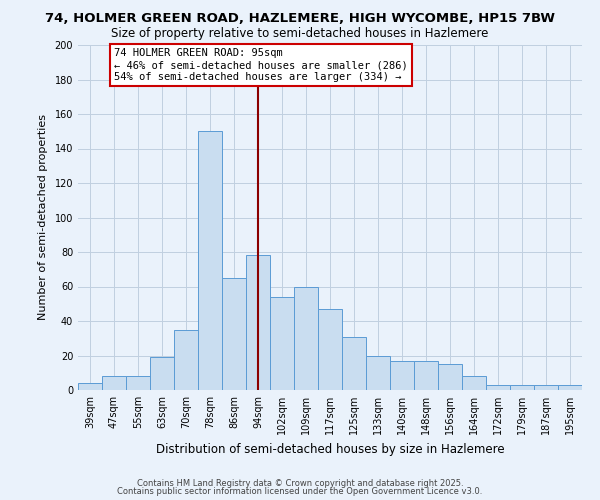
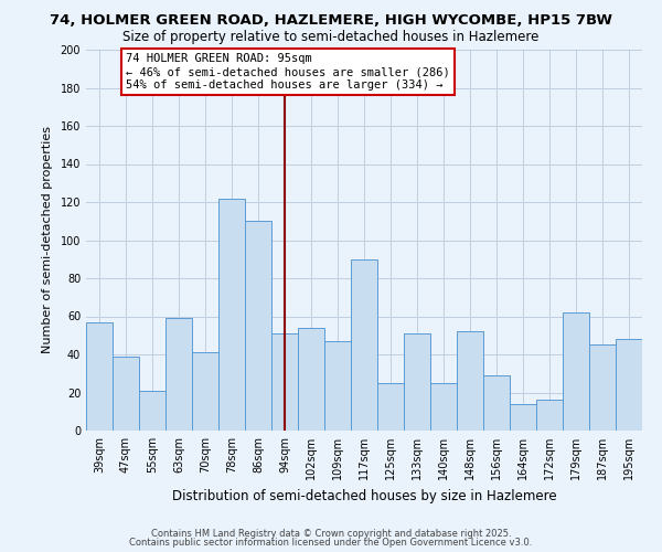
39sqm: 4 -> 57
47sqm: 8 -> 39
55sqm: 8 -> 21
63sqm: 19 -> 59
70sqm: 35 -> 41
78sqm: 150 -> 122
86sqm: 65 -> 110
94sqm: 78 -> 51
109sqm: 60 -> 47
117sqm: 47 -> 90
125sqm: 31 -> 25
133sqm: 20 -> 51
140sqm: 17 -> 25
148sqm: 17 -> 52
156sqm: 15 -> 29
164sqm: 8 -> 14
172sqm: 3 -> 16
179sqm: 3 -> 62
187sqm: 3 -> 45
195sqm: 3 -> 48
